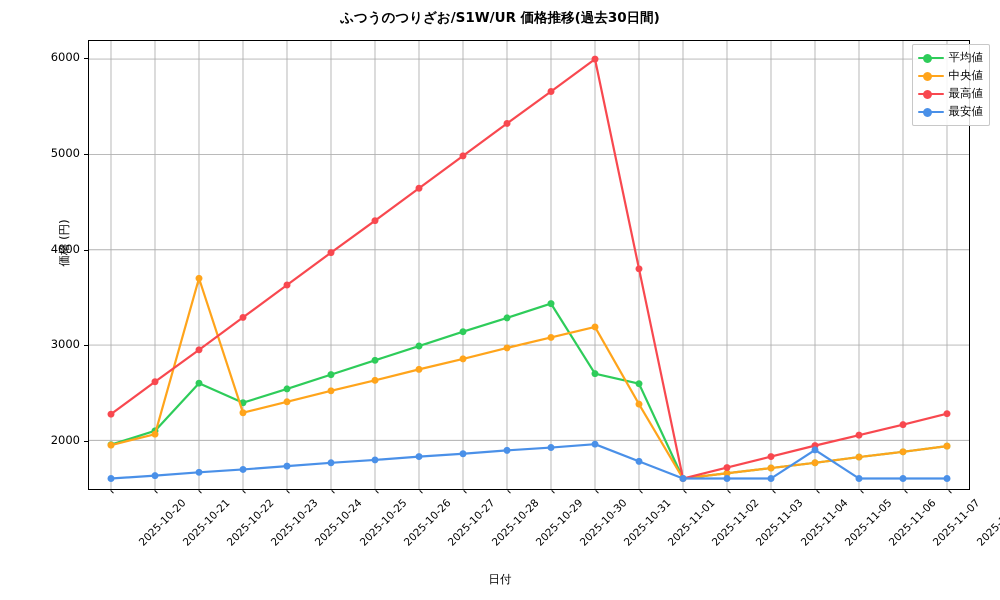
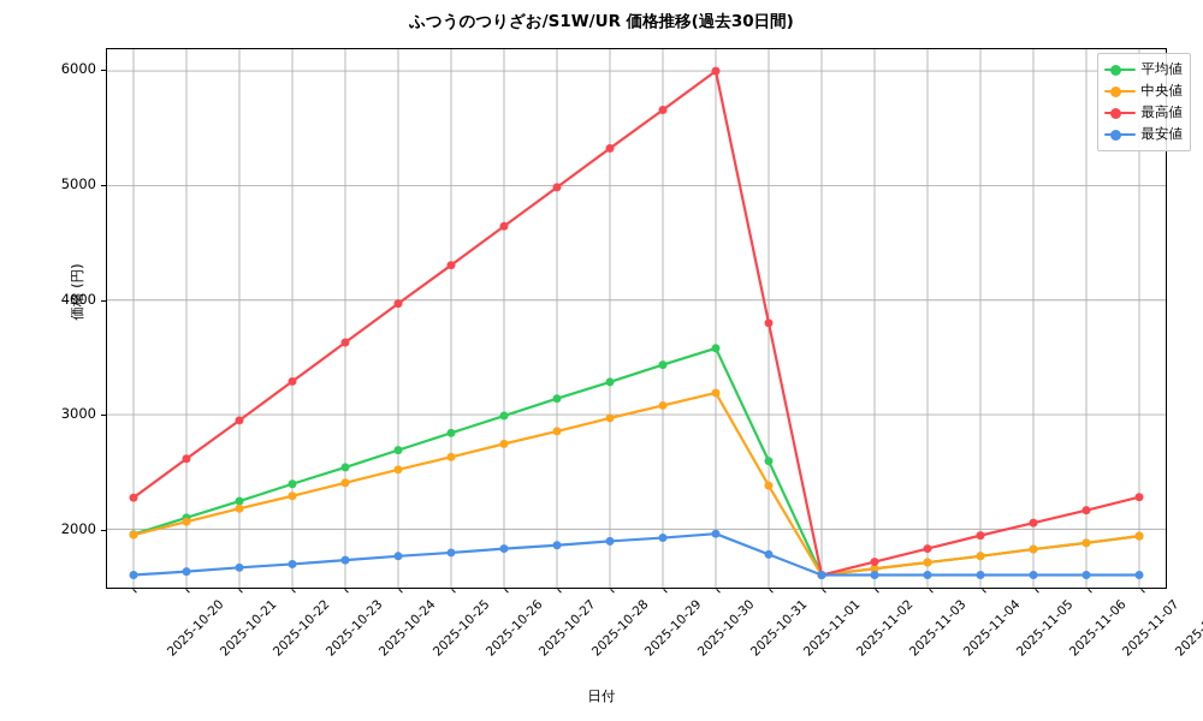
平均値/2025-10-22: 2600 -> 2200
中央値/2025-10-22: 3700 -> 2200
平均値/2025-10-31: 2700 -> 3600
最安値/2025-11-05: 1900 -> 1600
